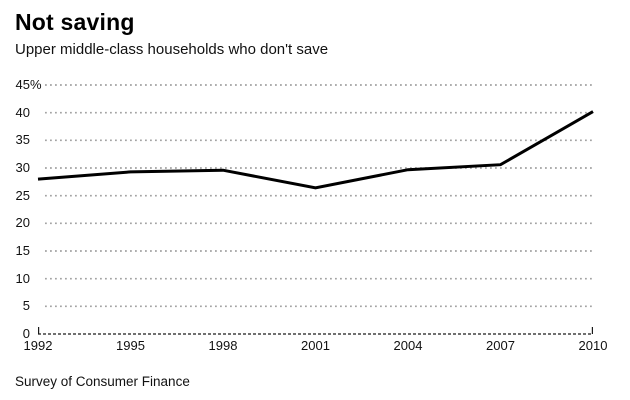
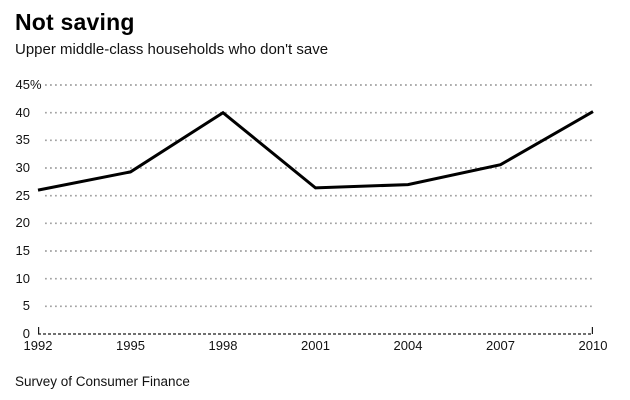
1992: 28 -> 26
1998: 30 -> 40
2004: 30 -> 27
